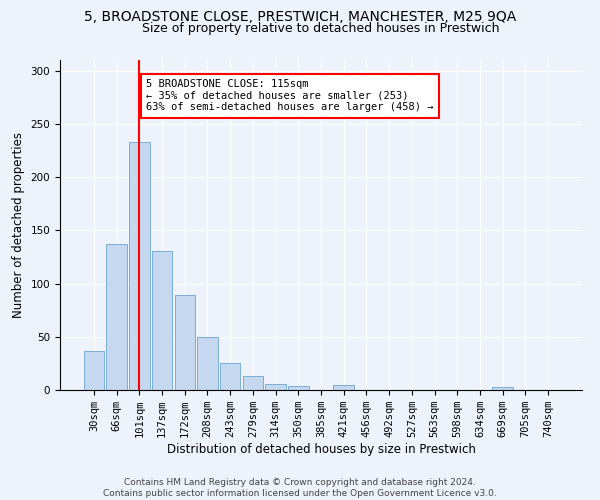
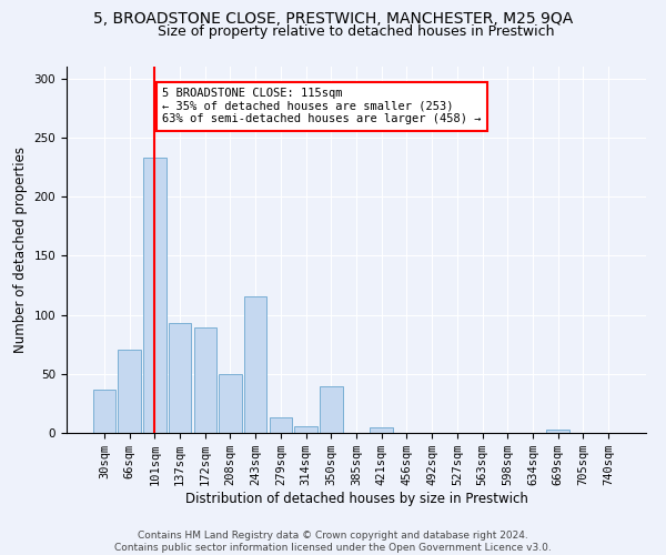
66sqm: 137 -> 70
137sqm: 131 -> 93
243sqm: 25 -> 116
350sqm: 4 -> 39
